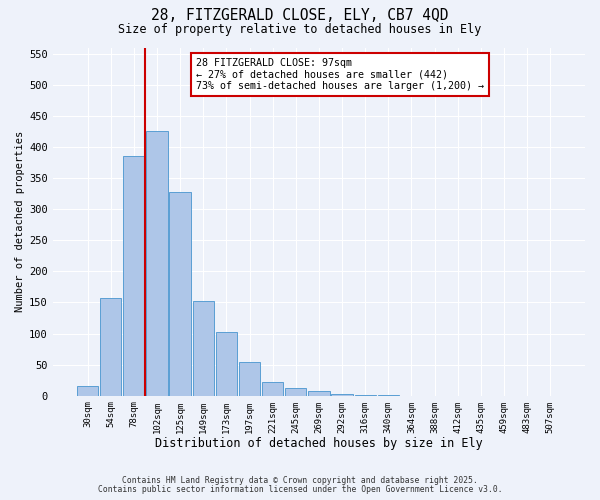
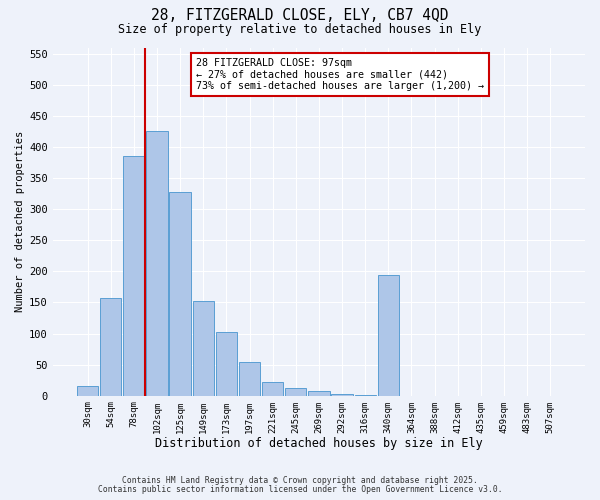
340sqm: 1 -> 194
